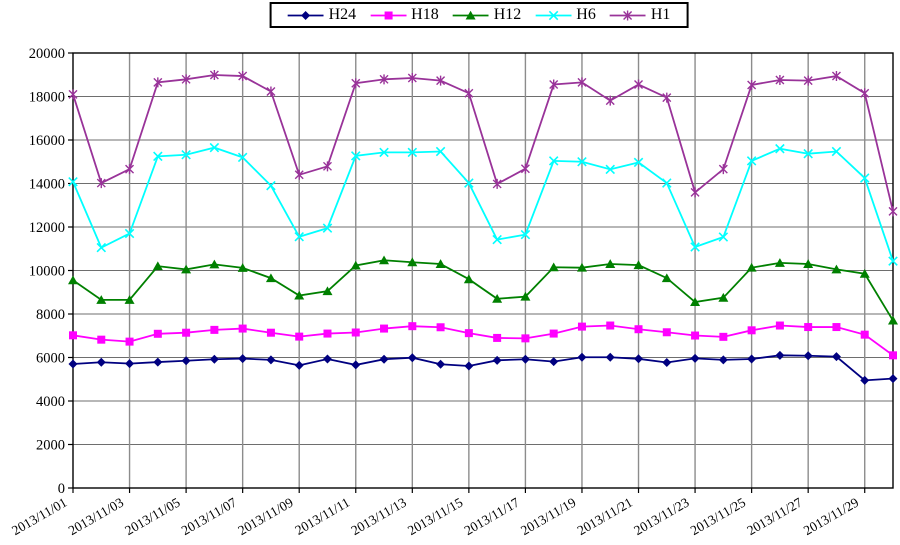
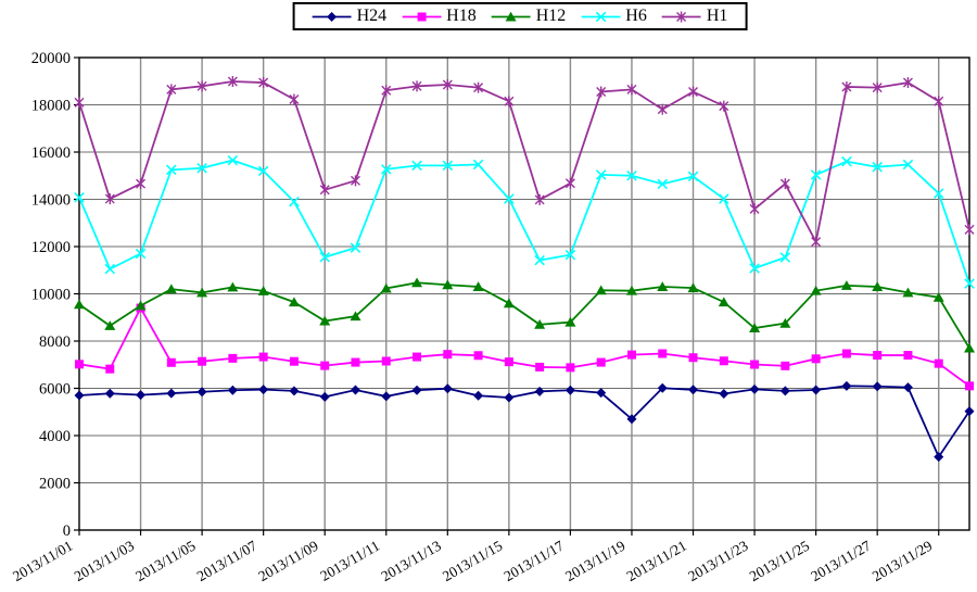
H18/2013/11/03: 6700 -> 9400
H12/2013/11/03: 8600 -> 9500
H24/2013/11/19: 6000 -> 4700
H1/2013/11/25: 18500 -> 12200
H24/2013/11/29: 5000 -> 3100
